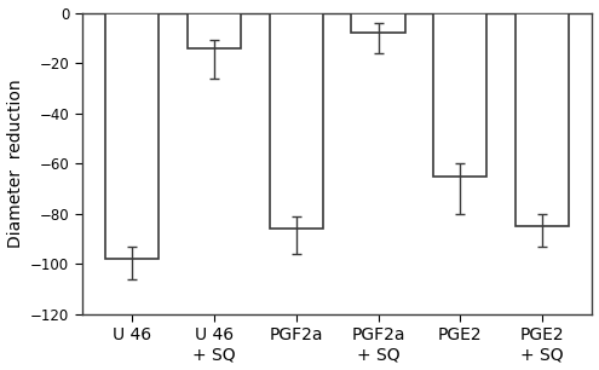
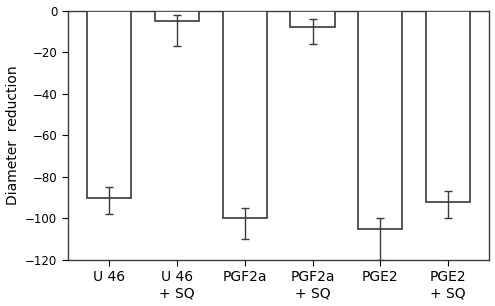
U 46: -98 -> -90
U 46 + SQ: -14 -> -5
PGF2a: -86 -> -100
PGE2: -65 -> -105
PGE2 + SQ: -85 -> -92
